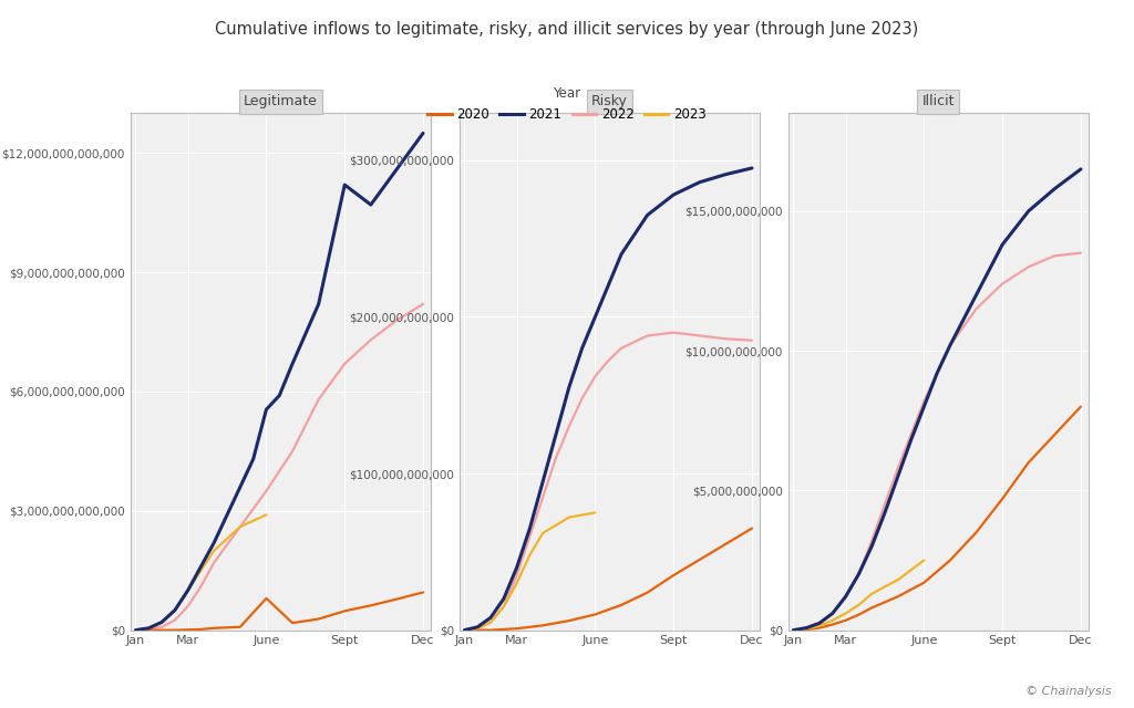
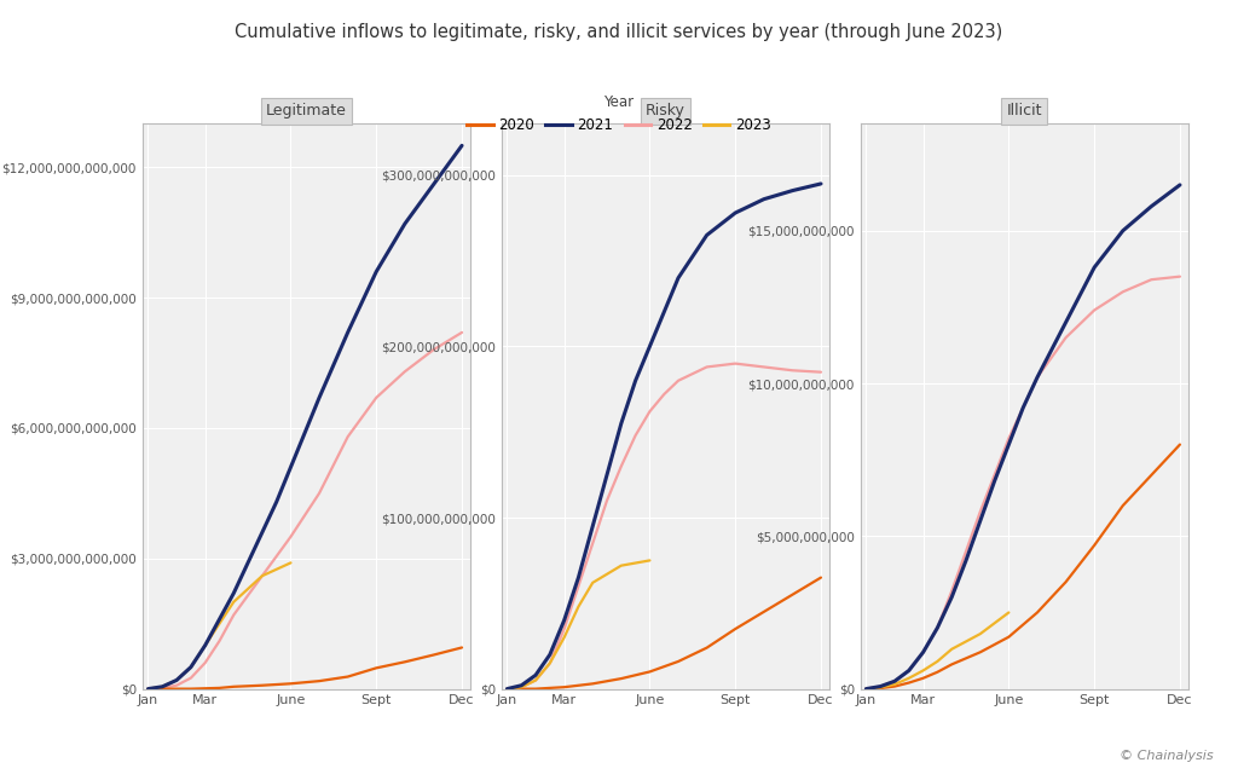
Legitimate/2020/June: $800,000,000,000 -> $120,000,000,000
Legitimate/2021/June: $5,550,000,000,000 -> $5,100,000,000,000
Legitimate/2021/Sept: $11,200,000,000,000 -> $9,600,000,000,000
